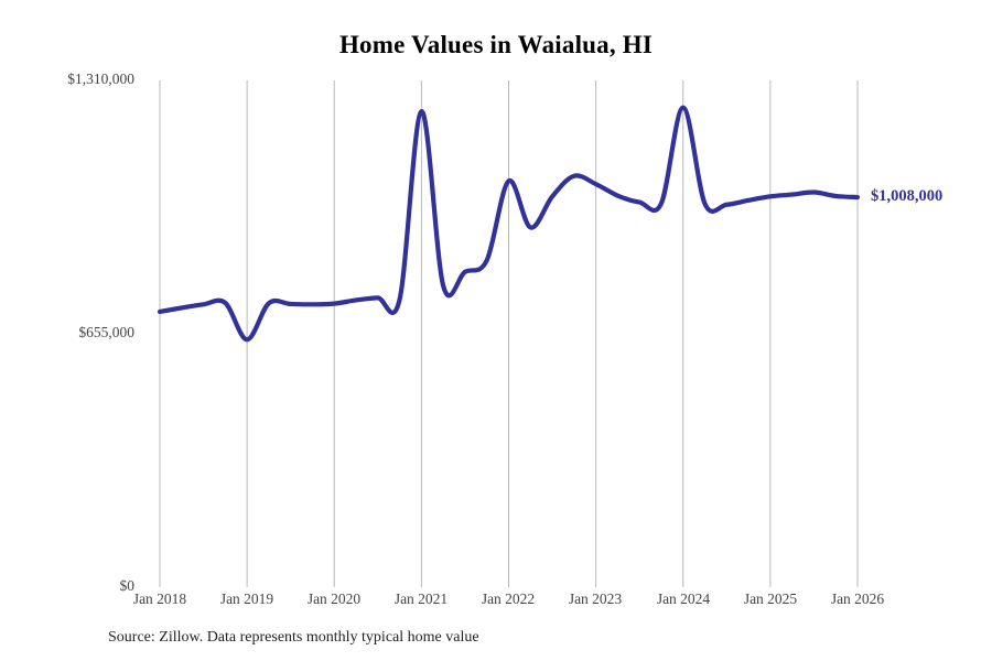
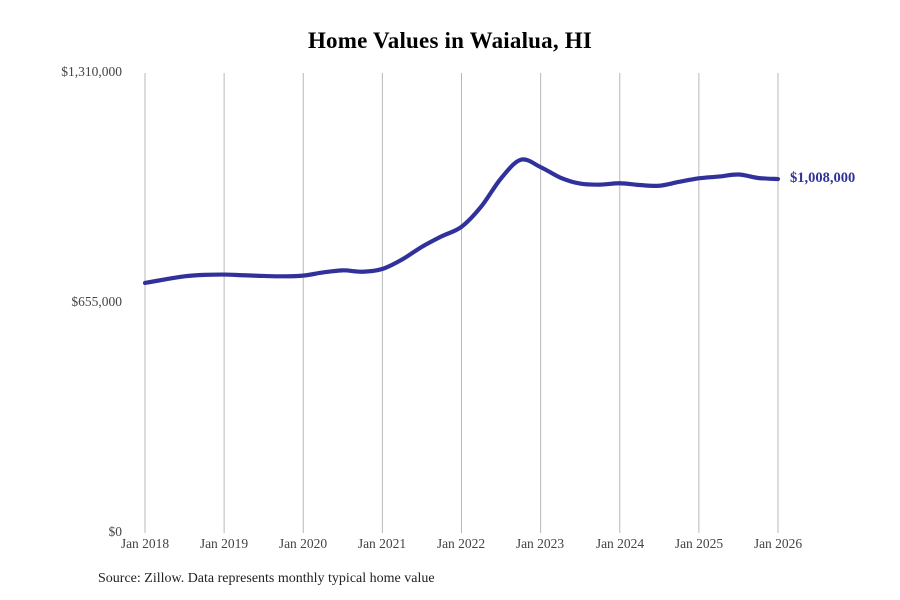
Jan 2019: $640000 -> $740000
Jan 2021: $1230000 -> $750000
Jan 2022: $1050000 -> $870000
Jan 2024: $1240000 -> $1000000
